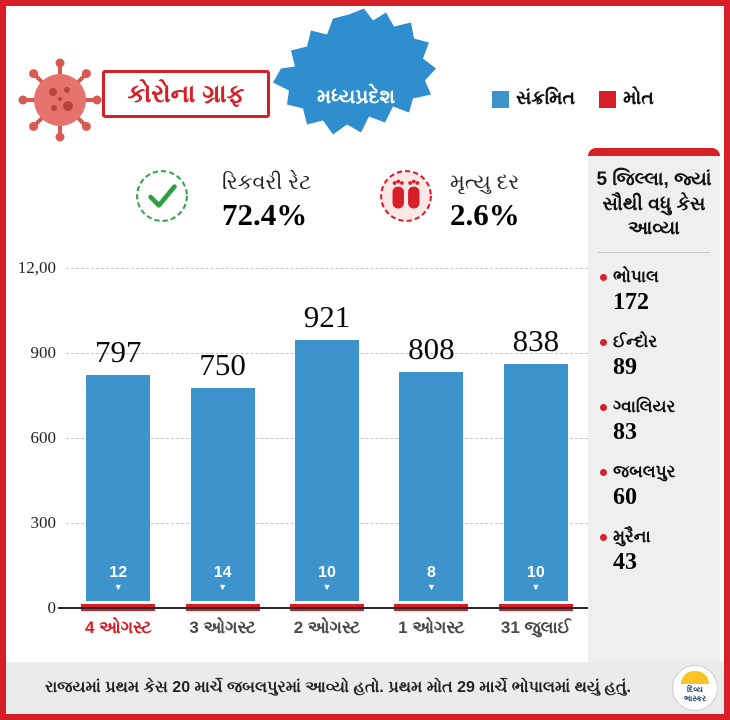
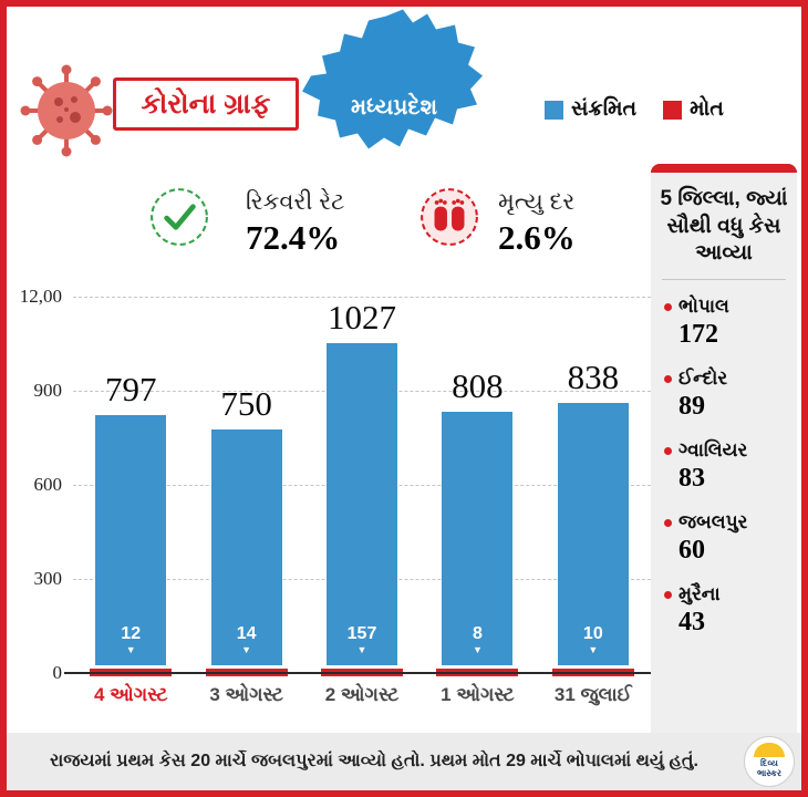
સંક્રમિત/2 ઓગસ્ટ: 921 -> 1027
મોત/2 ઓગસ્ટ: 10 -> 157
